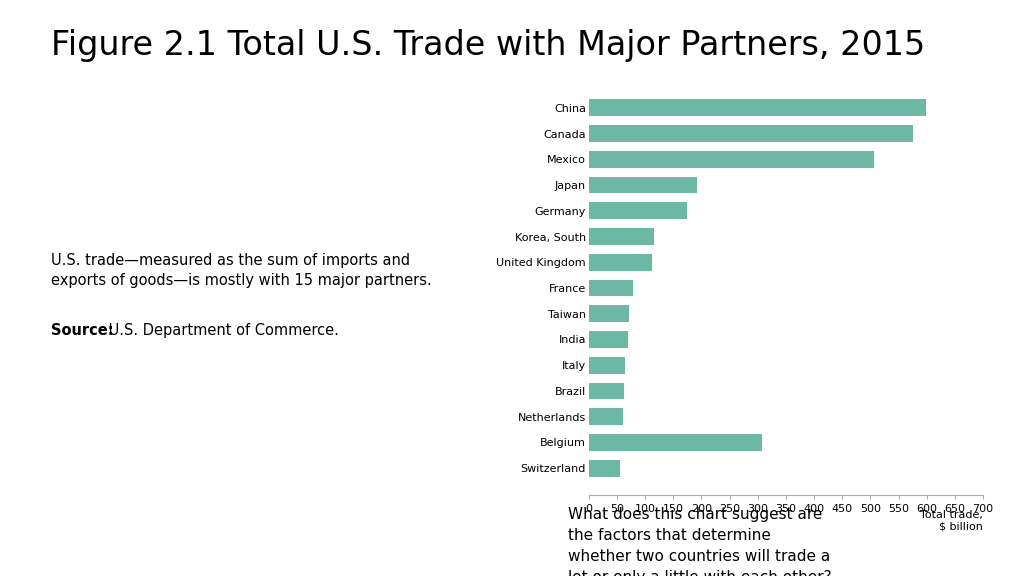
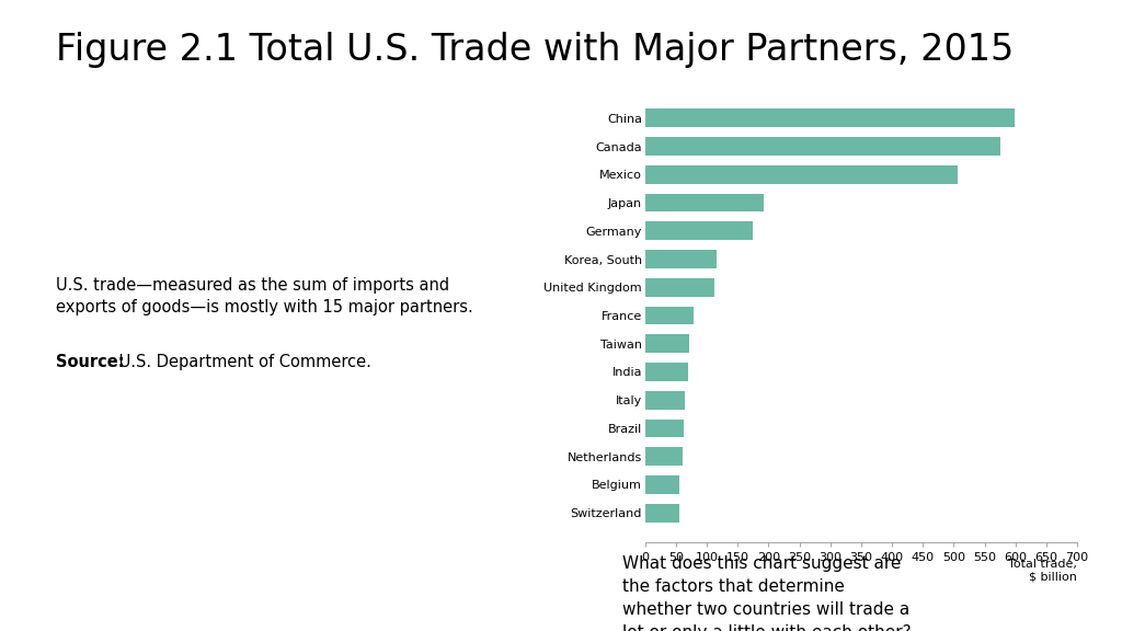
Belgium: 308 -> 56
